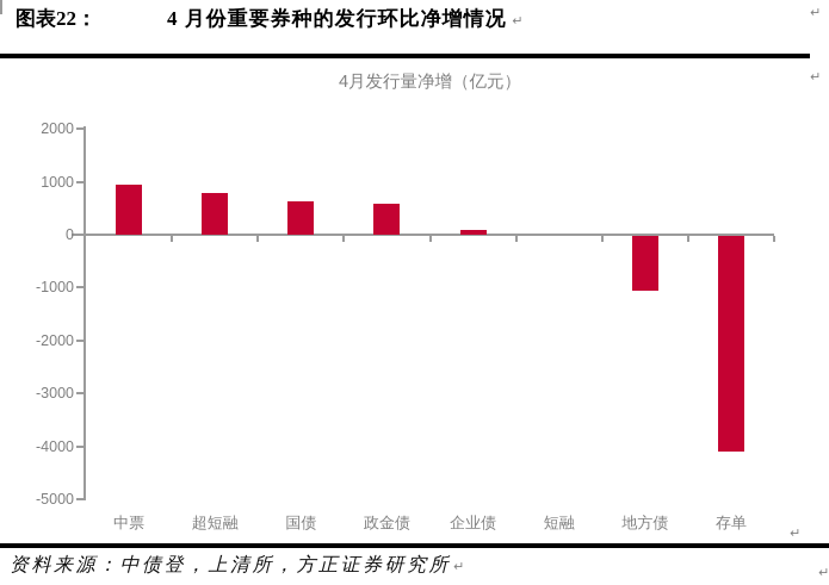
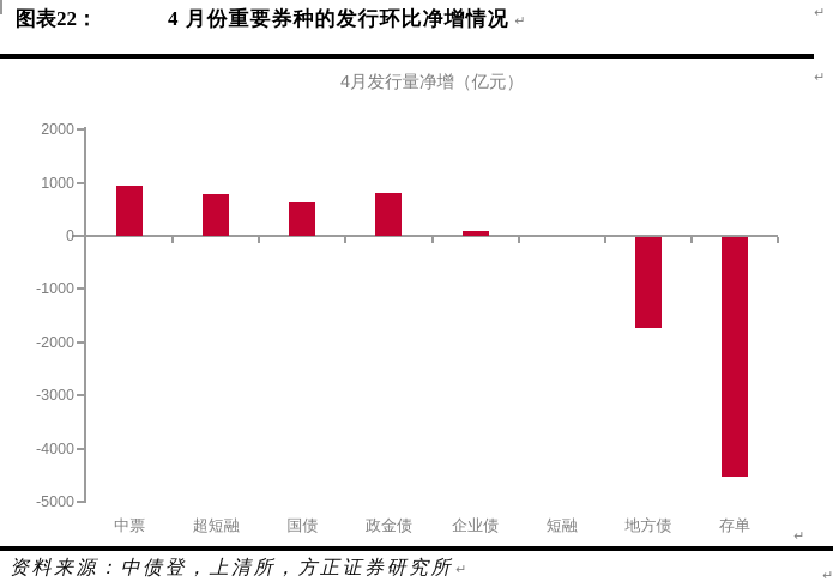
政金债: 600 -> 800
地方债: -1000 -> -1700
存单: -4100 -> -4500
